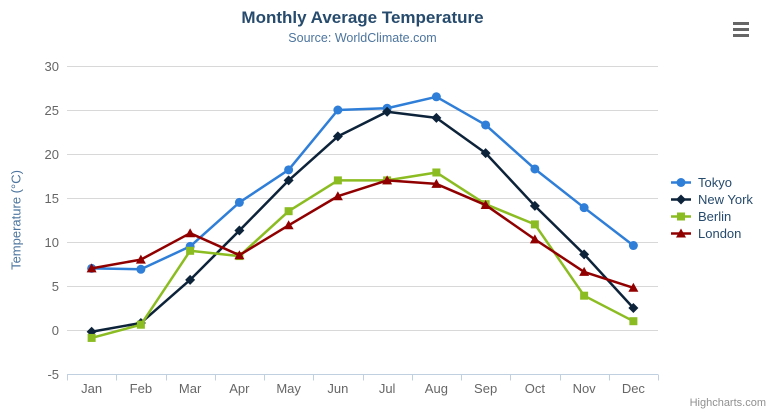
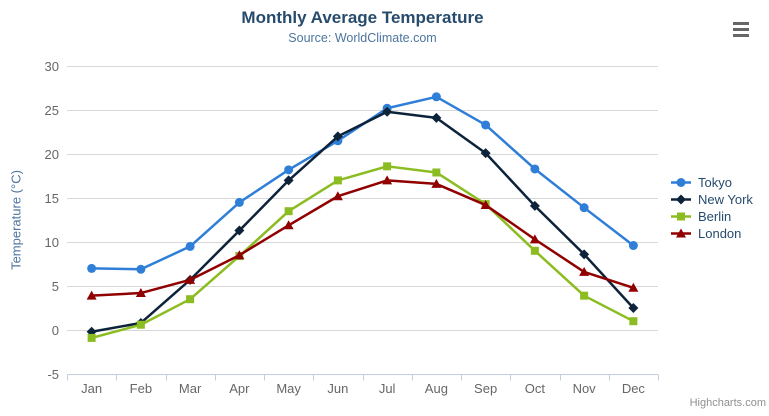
London/Jan: 7 -> 4
London/Feb: 8 -> 4
Berlin/Mar: 9 -> 4
London/Mar: 11 -> 6
Tokyo/Jun: 25 -> 22
Berlin/Jul: 17 -> 19
Berlin/Oct: 12 -> 9
